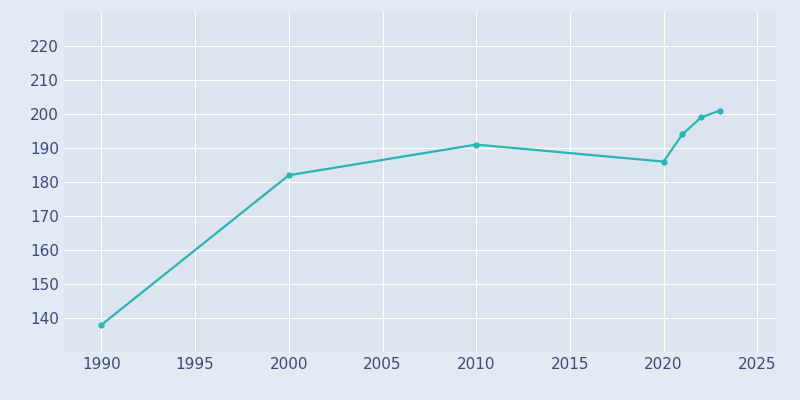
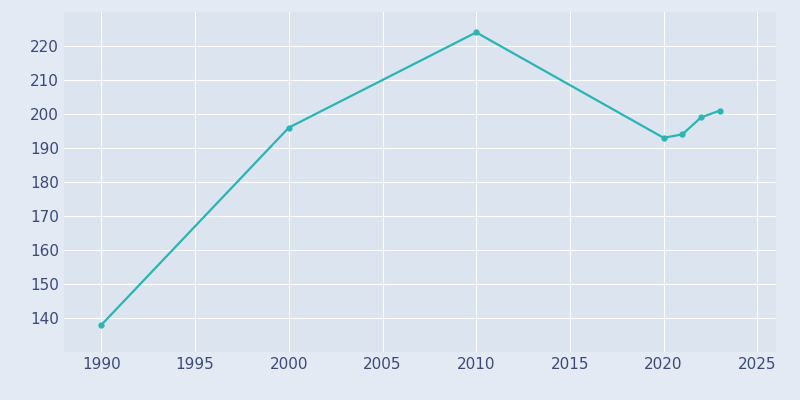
2000: 182 -> 196
2010: 191 -> 224
2020: 186 -> 193
